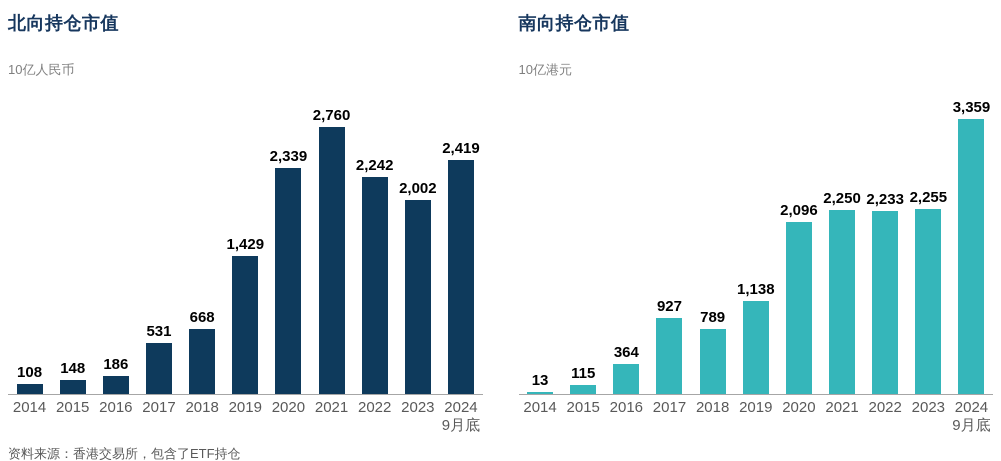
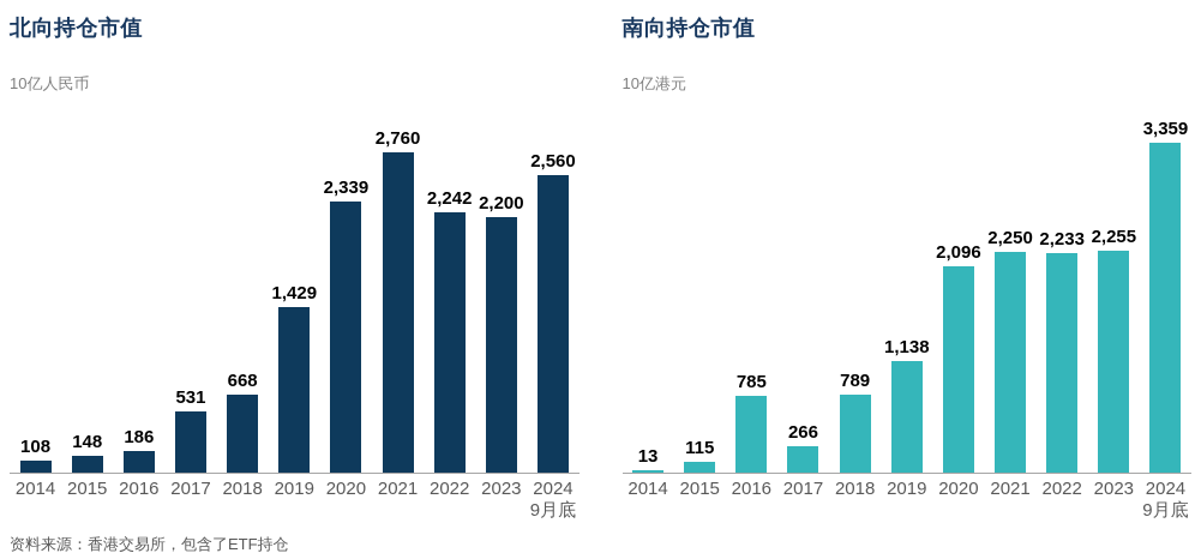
北向持仓市值/2023: 2,002 -> 2,200
北向持仓市值/2024: 2,419 -> 2,560
南向持仓市值/2016: 364 -> 785
南向持仓市值/2017: 927 -> 266
